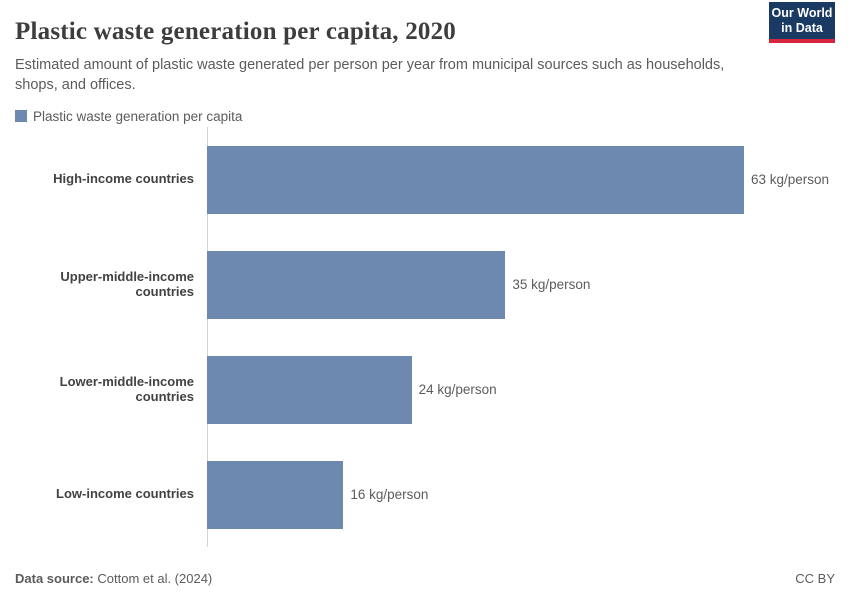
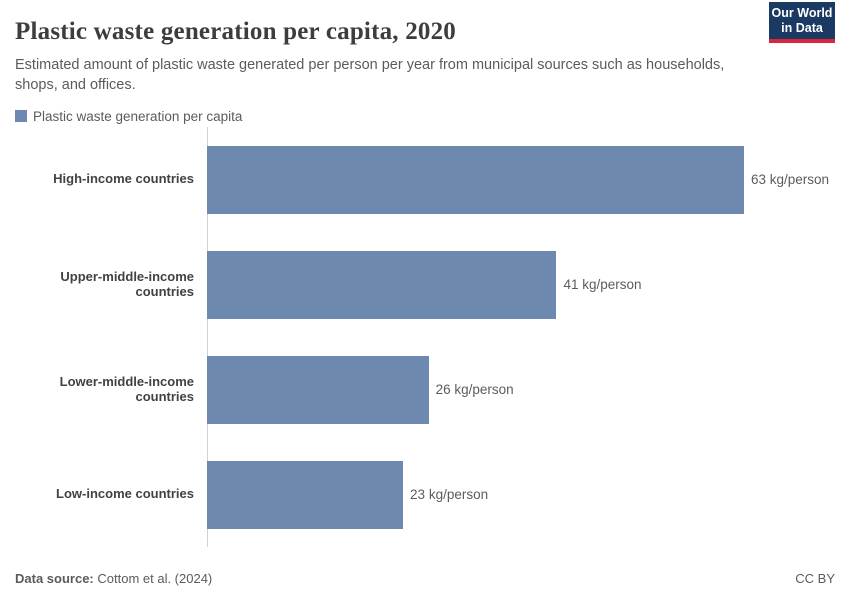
Upper-middle-income countries: 35 -> 41
Lower-middle-income countries: 24 -> 26
Low-income countries: 16 -> 23
